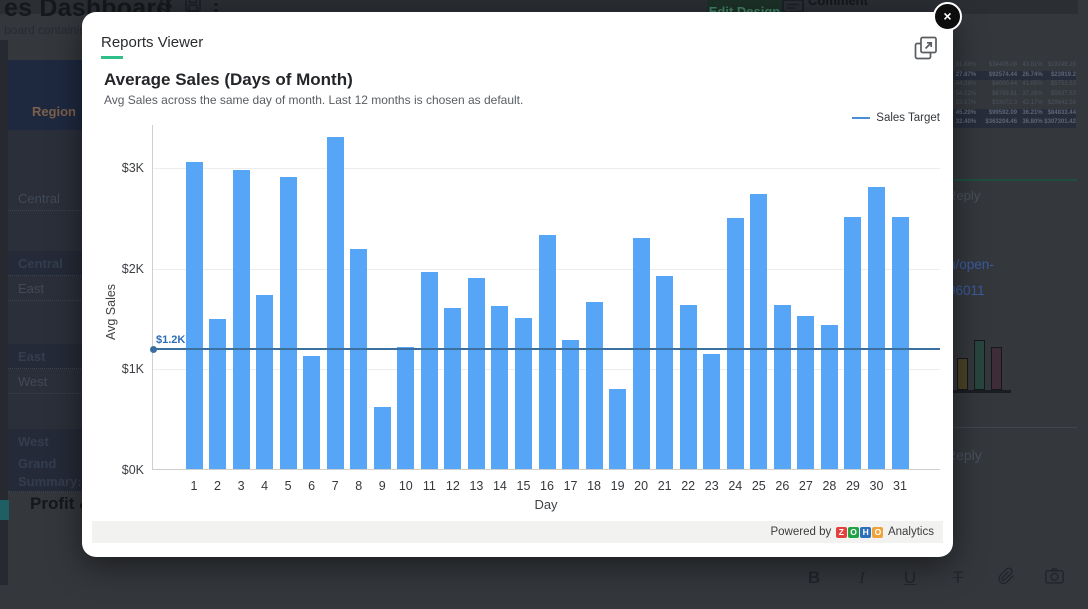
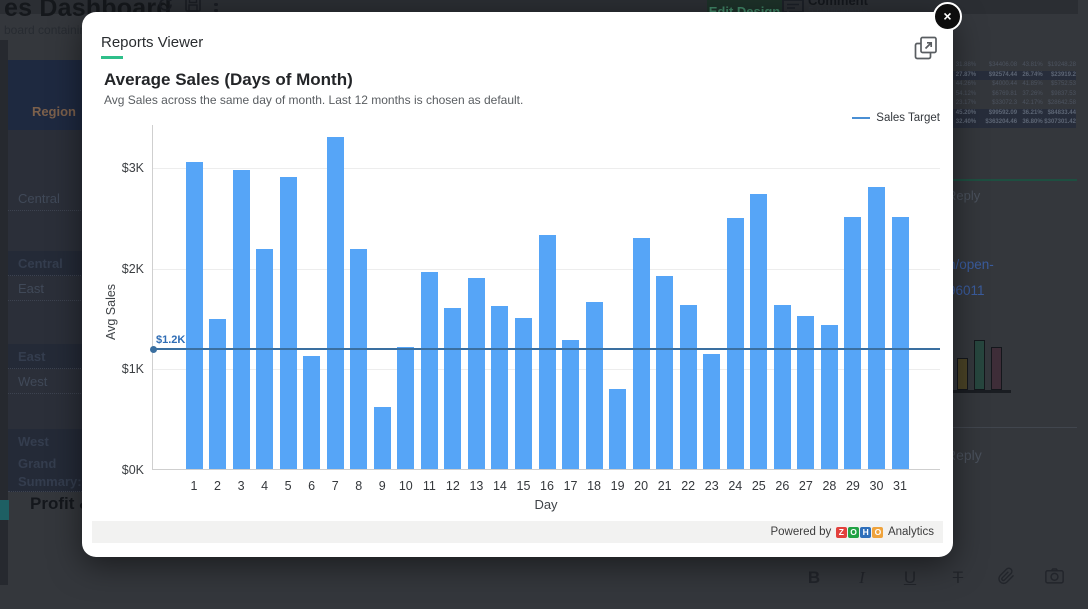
4: $1.73K -> $2.19K
